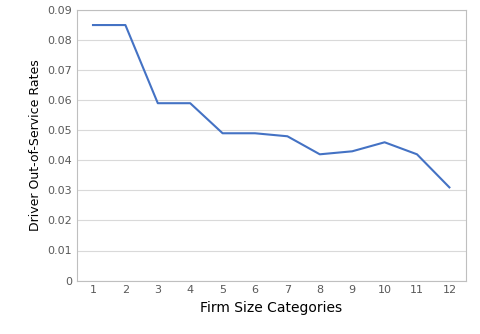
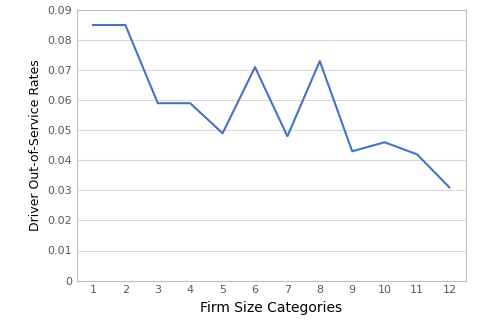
6: 0.049 -> 0.071
8: 0.042 -> 0.073
